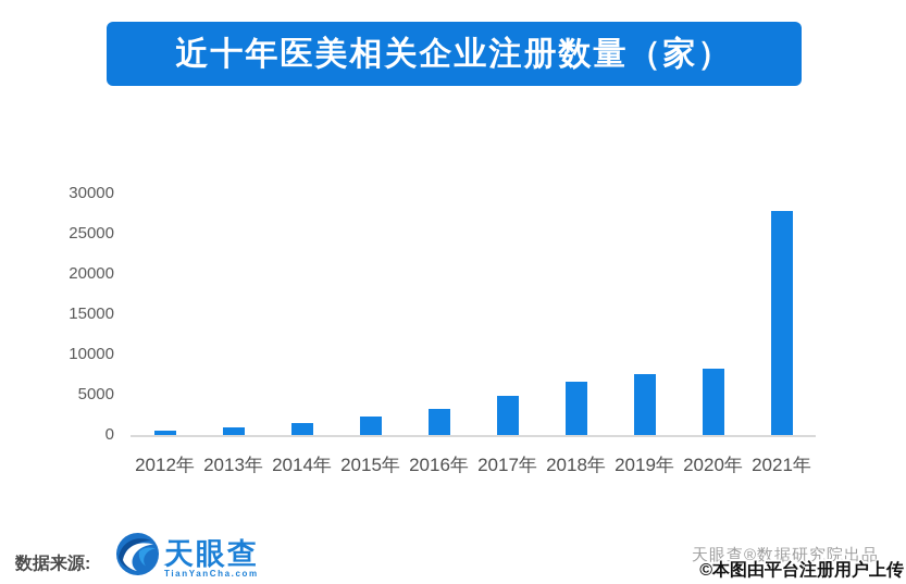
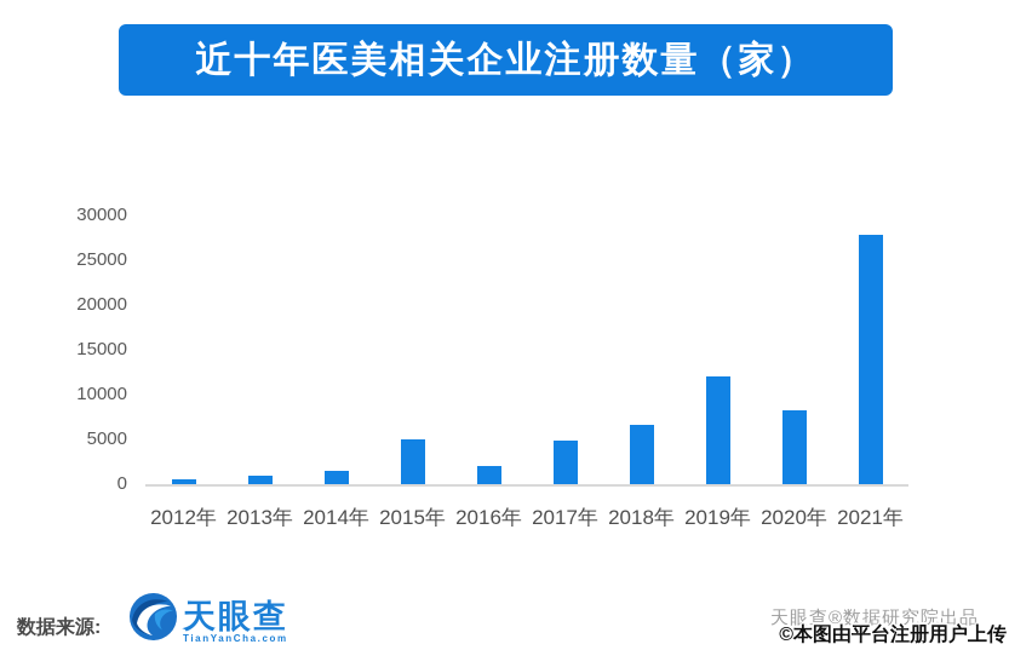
2015年: 2000 -> 5000
2016年: 3000 -> 2000
2019年: 8000 -> 12000
